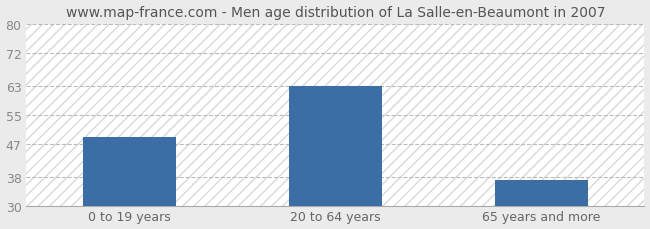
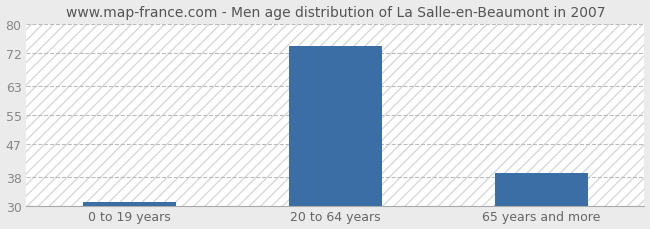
0 to 19 years: 49 -> 31
20 to 64 years: 63 -> 74
65 years and more: 37 -> 39
